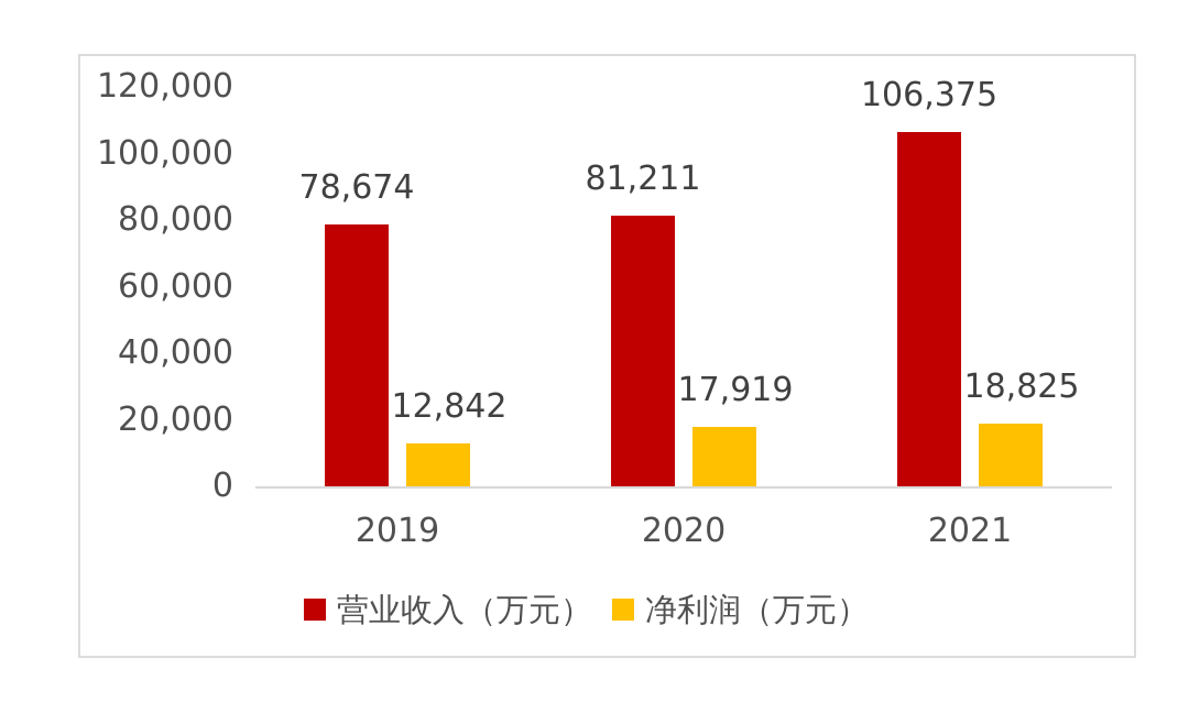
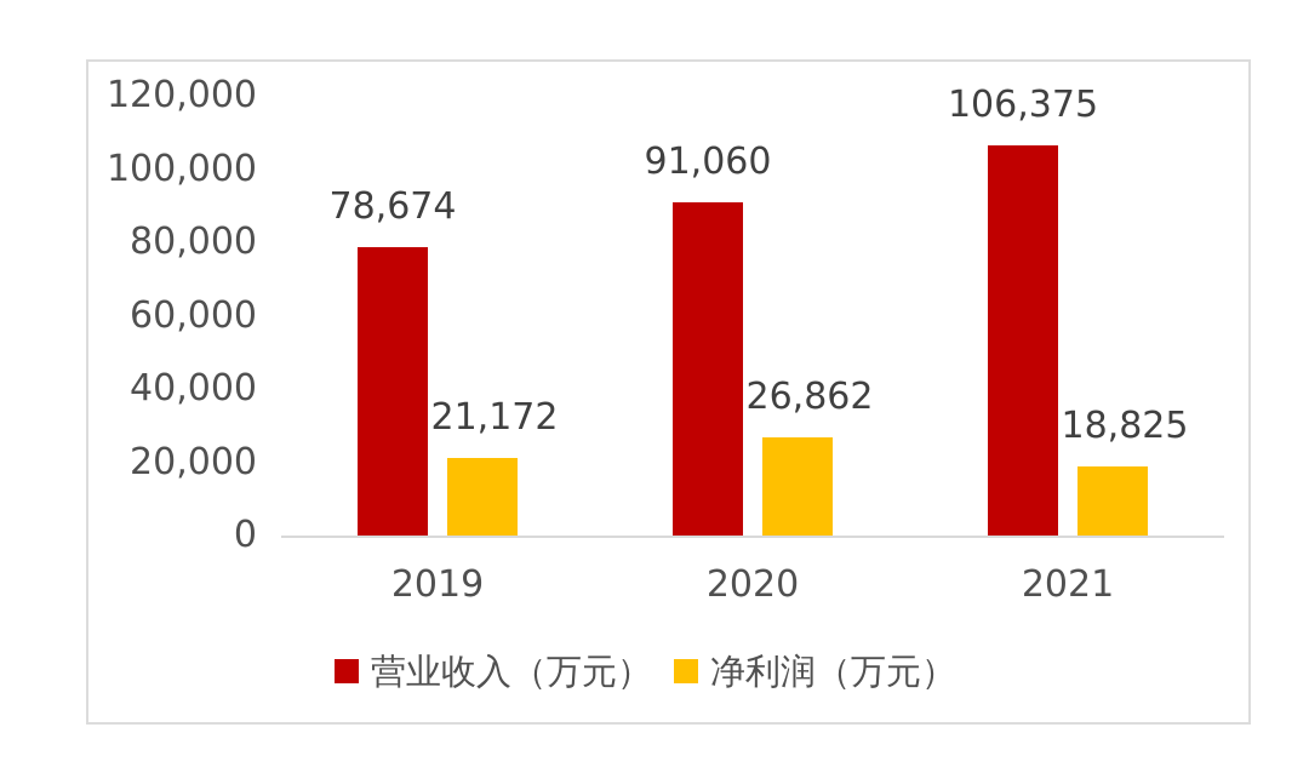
净利润（万元）/2019: 12,842 -> 21,172
营业收入（万元）/2020: 81,211 -> 91,060
净利润（万元）/2020: 17,919 -> 26,862
